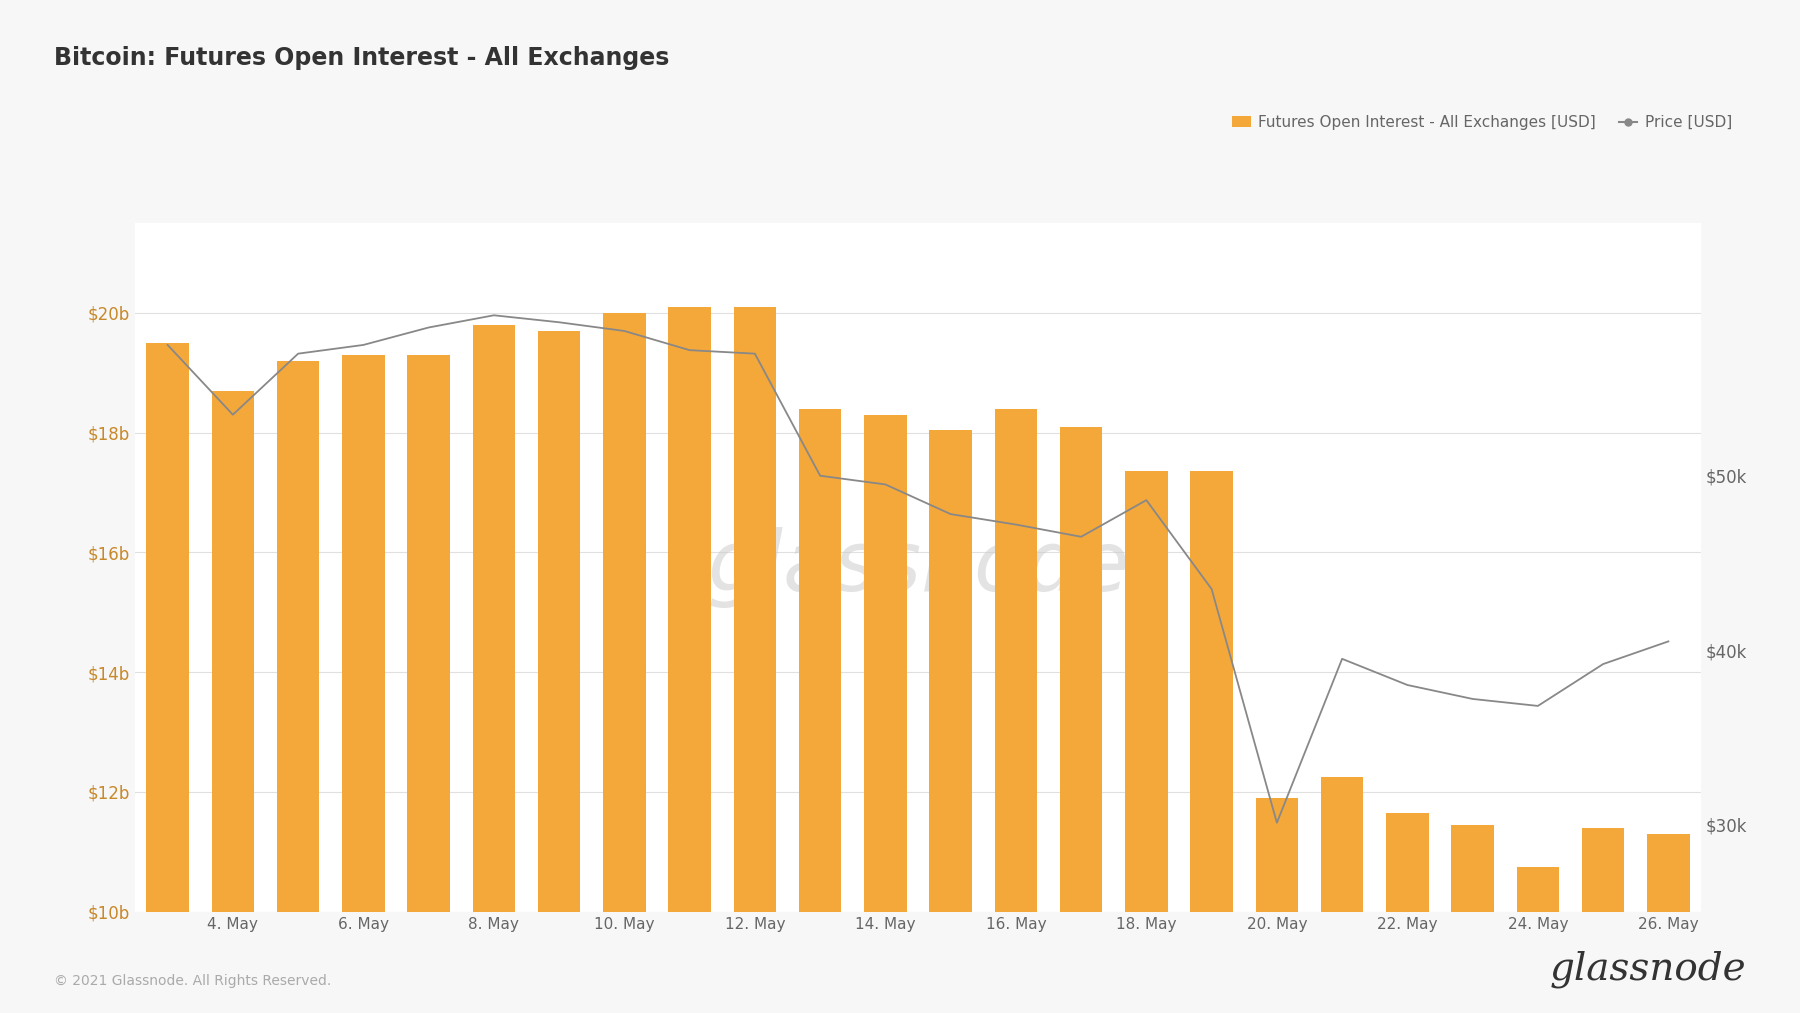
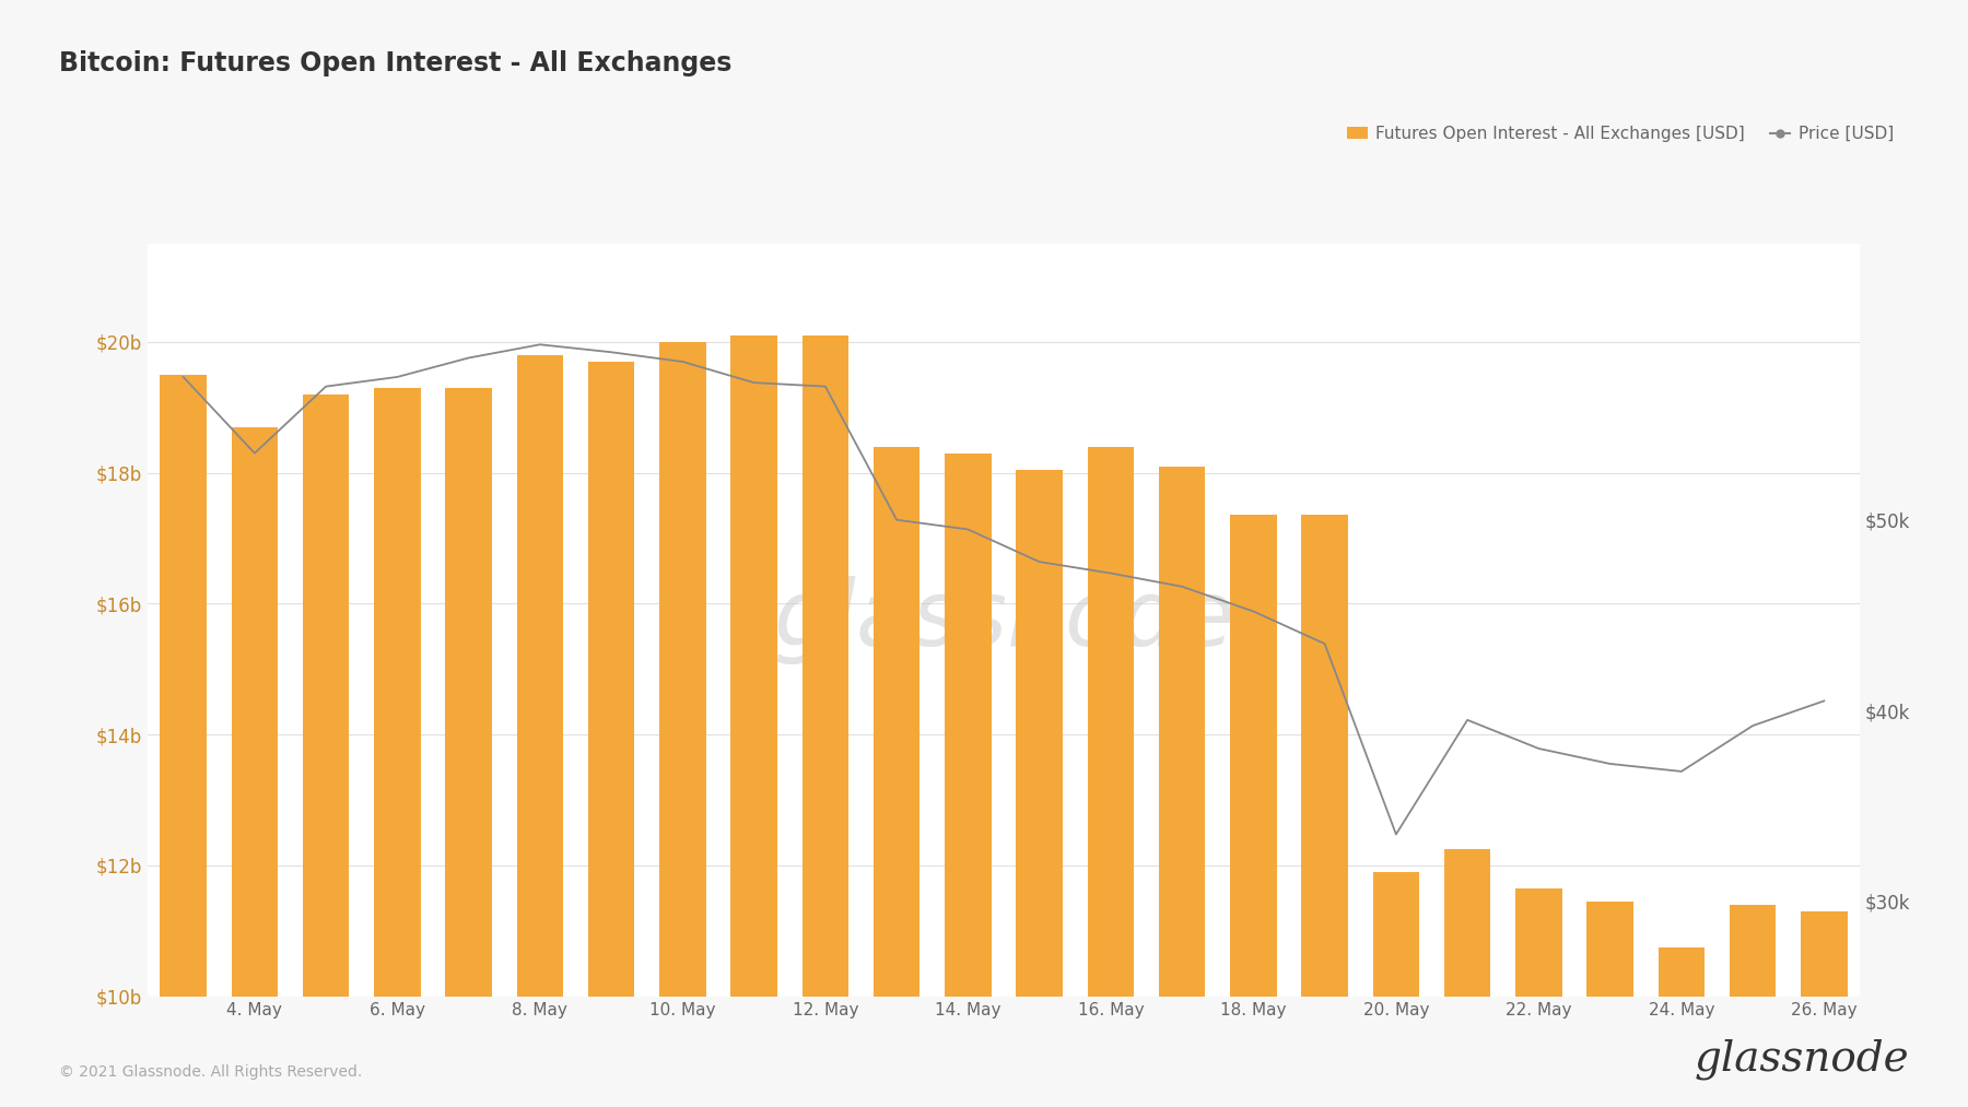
Price [USD]/18. May: $48.6k -> $45.2k
Price [USD]/20. May: $30.1k -> $33.5k
